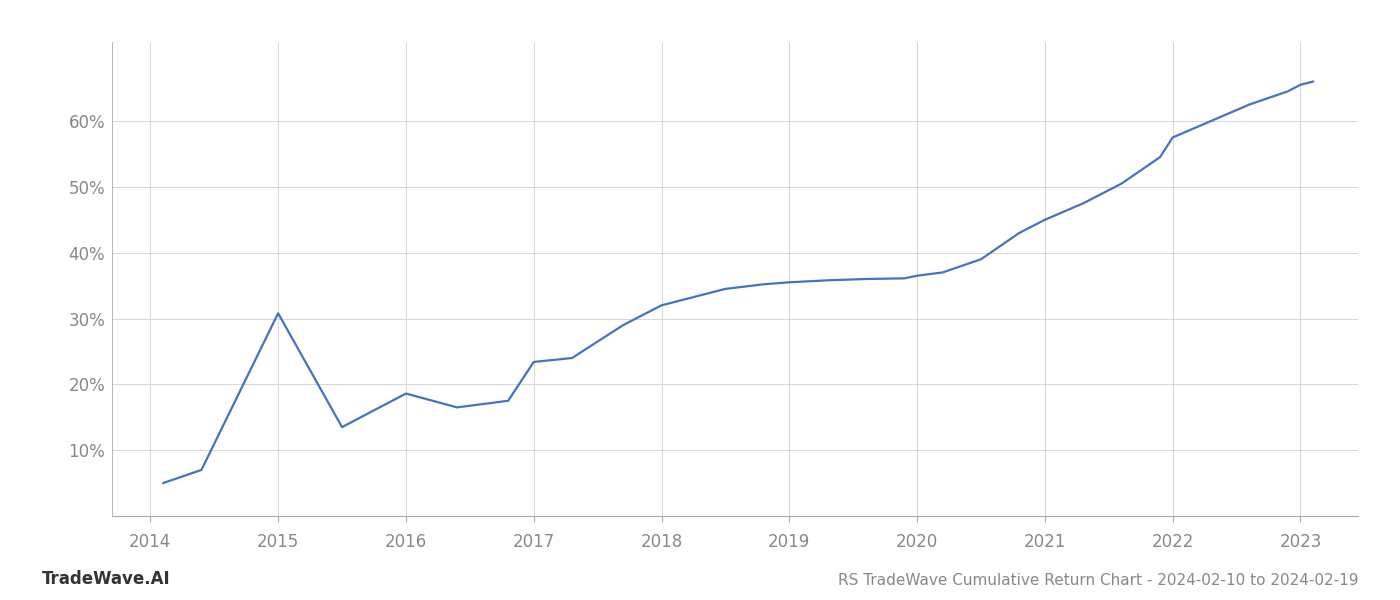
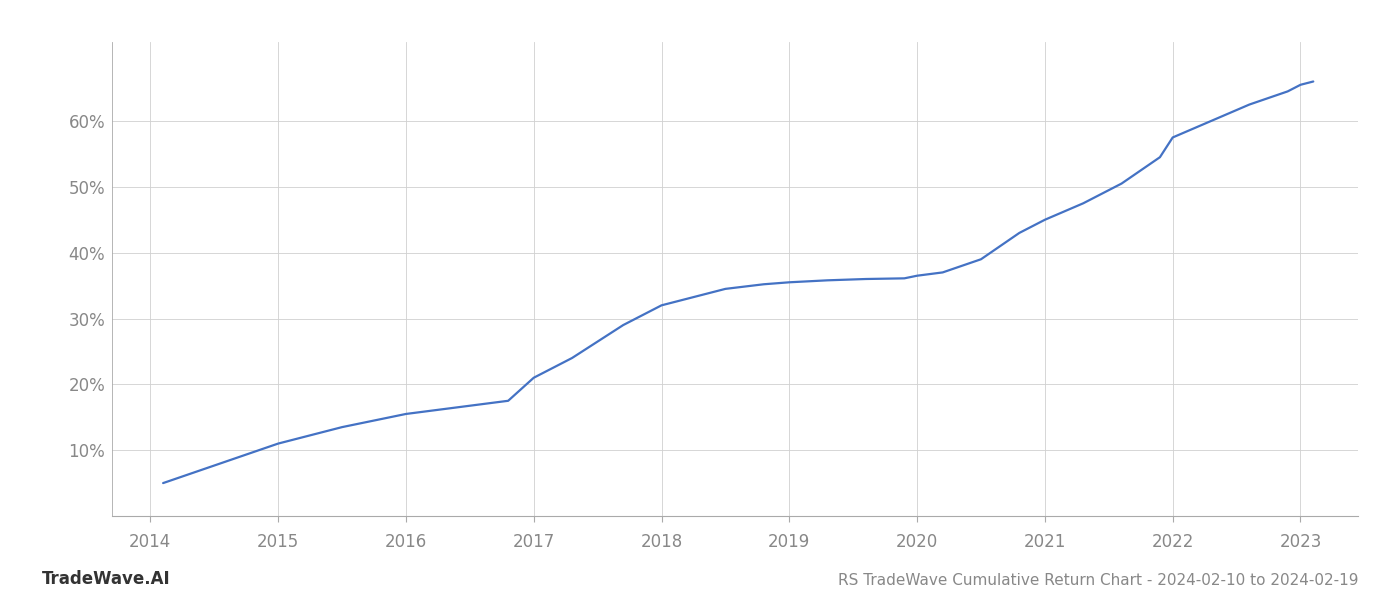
2015: 30.8% -> 11.0%
2016: 18.6% -> 15.5%
2017: 23.4% -> 21.0%
